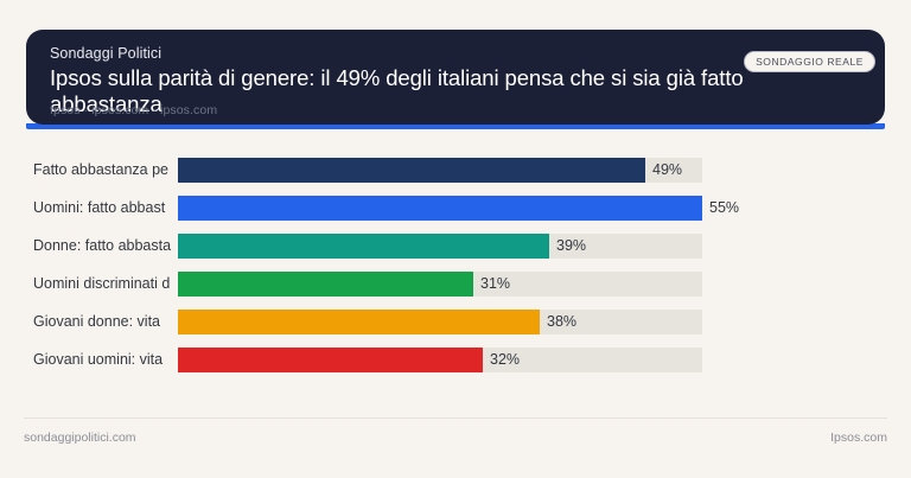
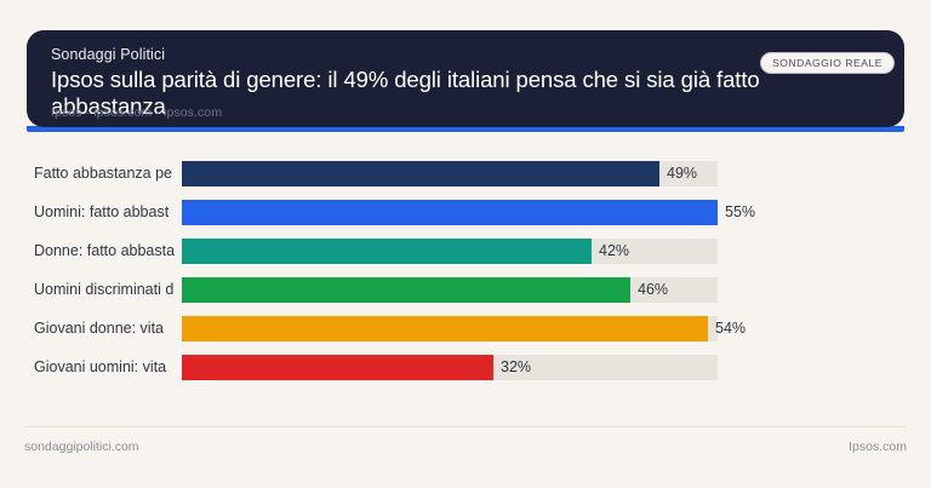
Donne: fatto abbasta: 39% -> 42%
Uomini discriminati d: 31% -> 46%
Giovani donne: vita: 38% -> 54%
